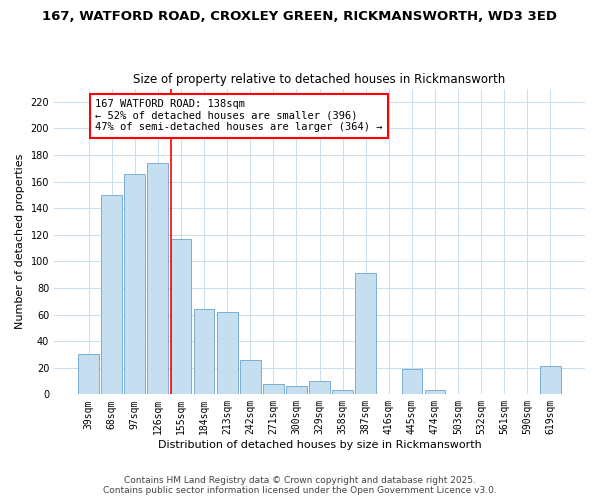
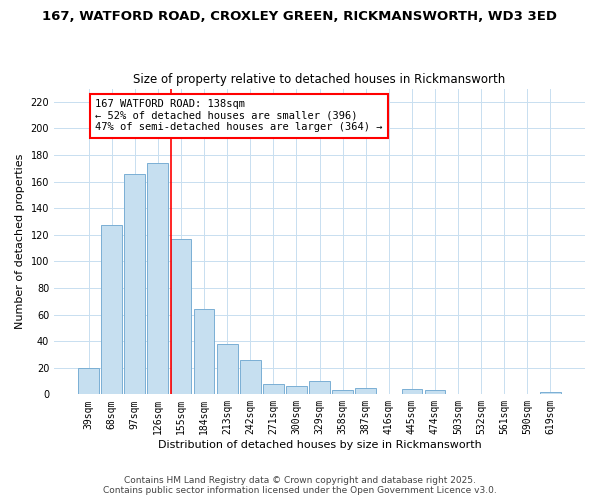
39sqm: 30 -> 20
68sqm: 150 -> 127
213sqm: 62 -> 38
387sqm: 91 -> 5
445sqm: 19 -> 4
619sqm: 21 -> 2
